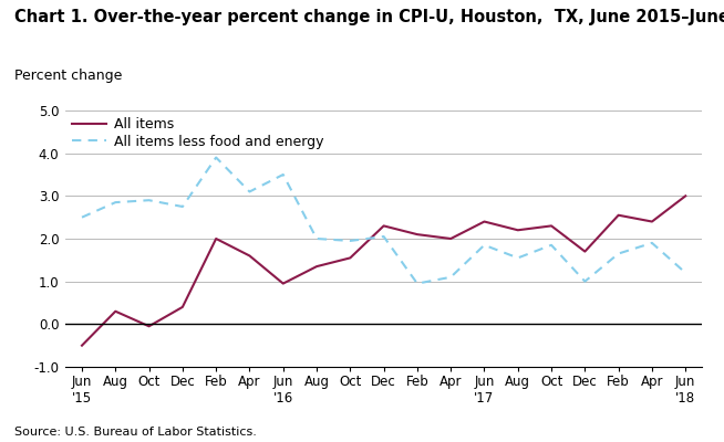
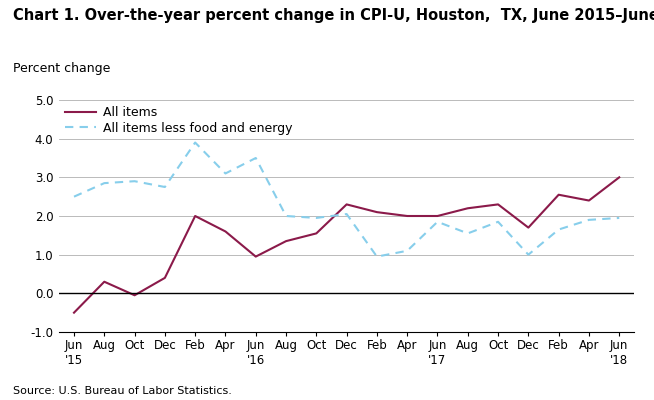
All items/Jun '17: 2.40 -> 2.00
All items less food and energy/Jun '18: 1.20 -> 1.95
